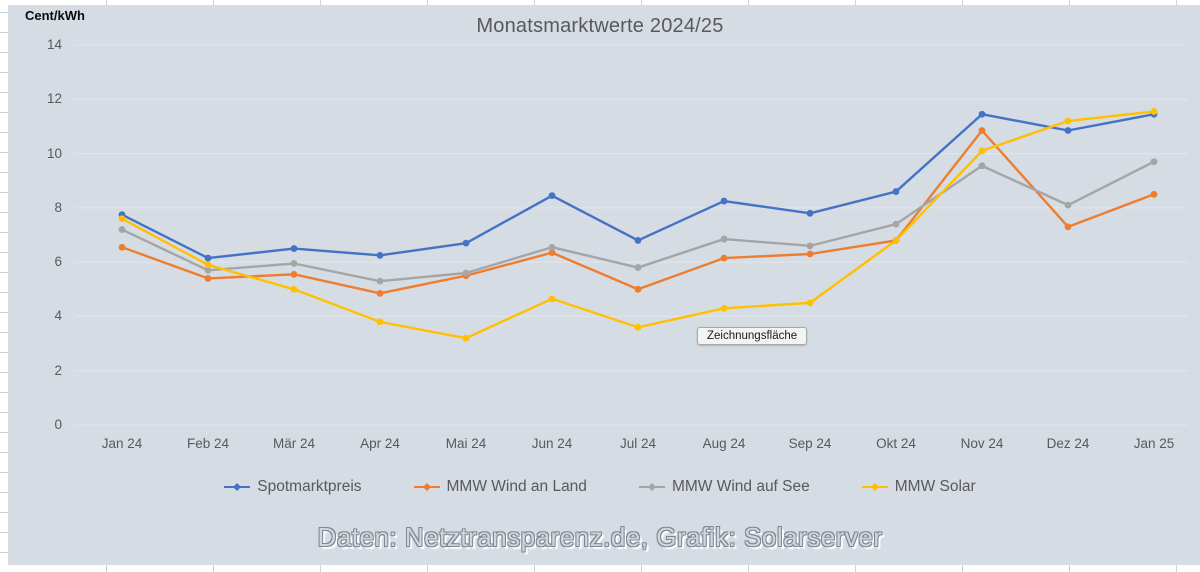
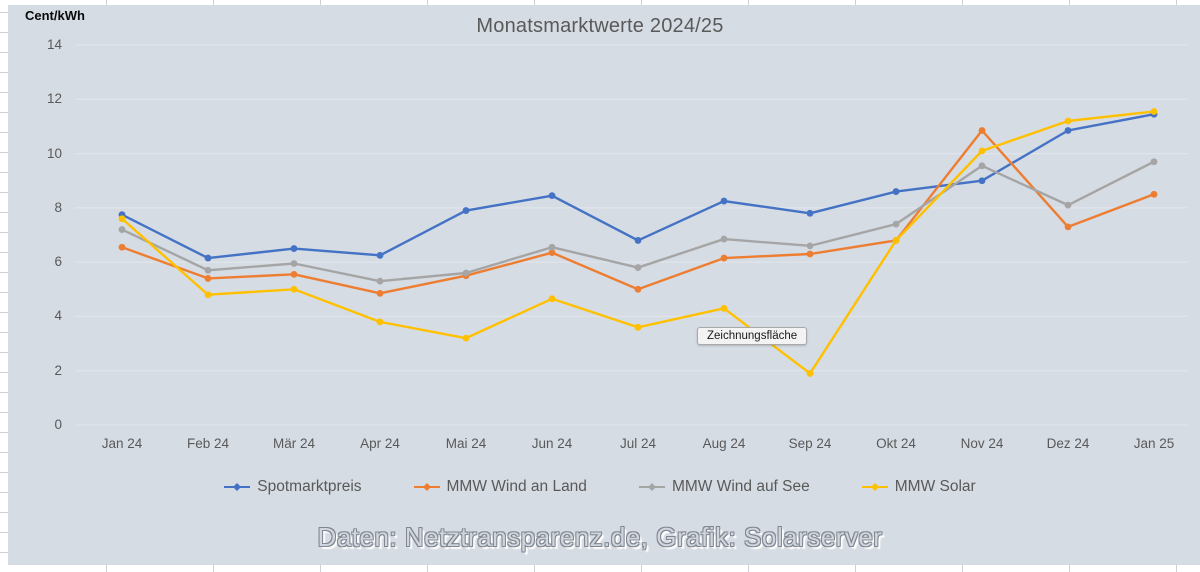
MMW Solar/Feb 24: 5.9 -> 4.8
Spotmarktpreis/Mai 24: 6.7 -> 7.9
MMW Solar/Sep 24: 4.5 -> 1.9
Spotmarktpreis/Nov 24: 11.4 -> 9.0
